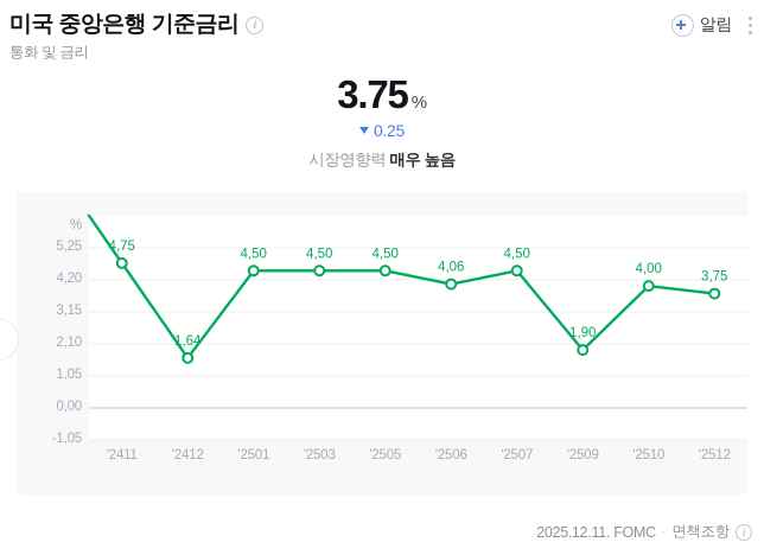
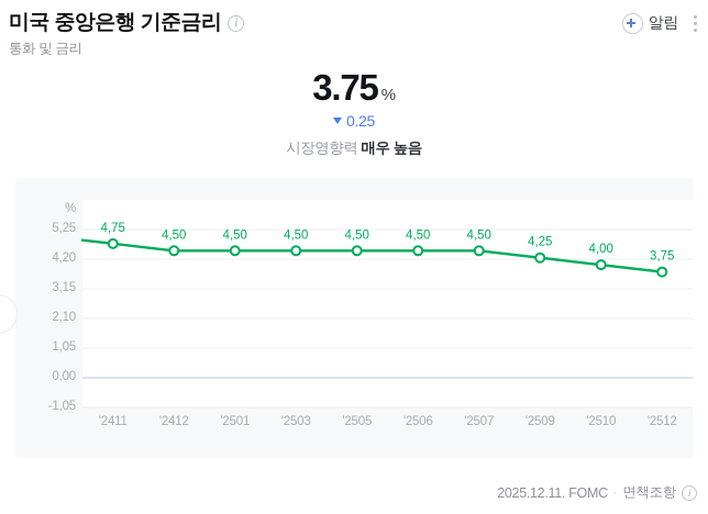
'2412: 1,64 -> 4,50
'2506: 4,06 -> 4,50
'2509: 1,90 -> 4,25
